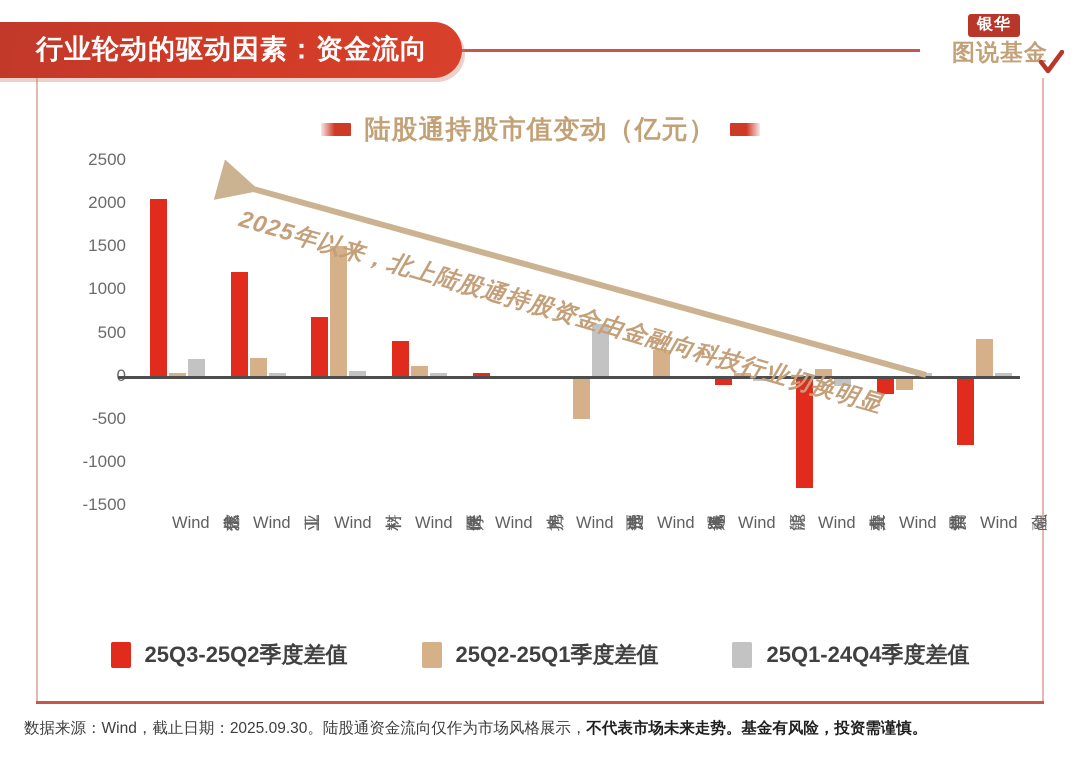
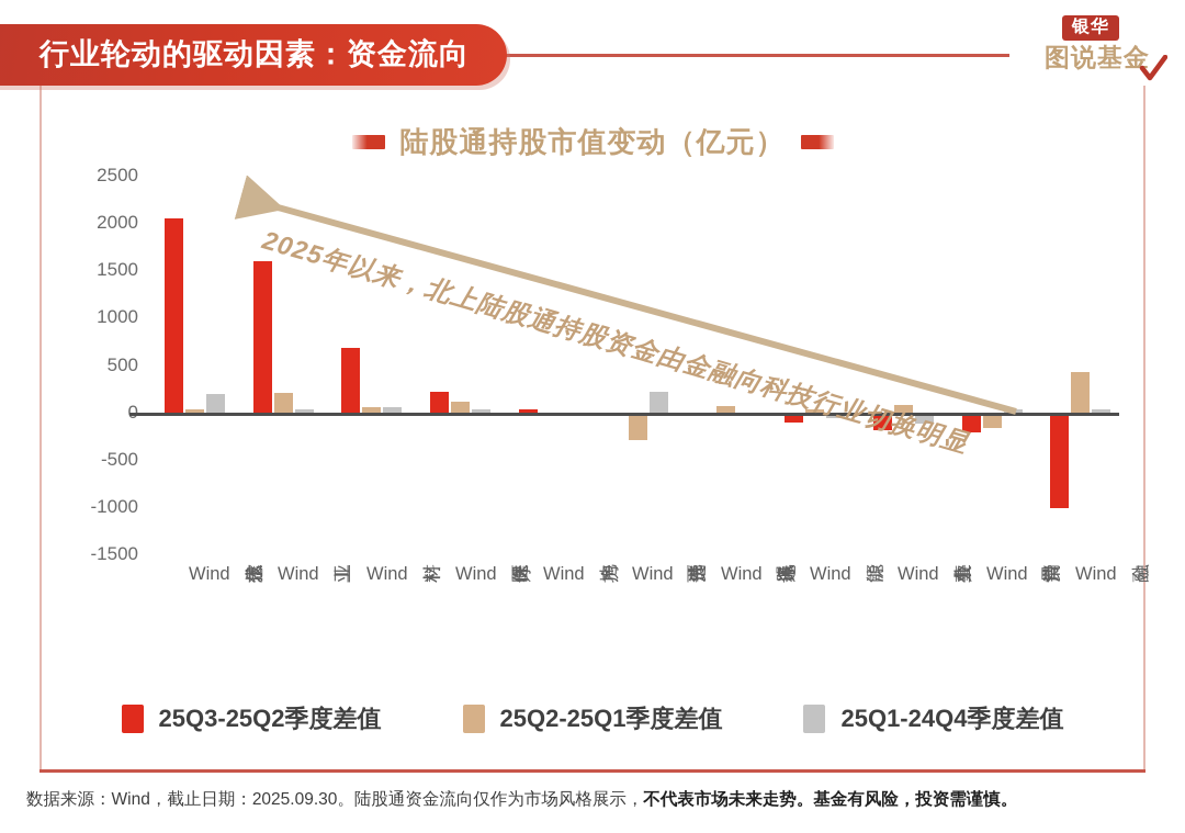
25Q3-25Q2季度差值/Wind工业: 1200 -> 1600
25Q2-25Q1季度差值/Wind材料: 1500 -> 100
25Q3-25Q2季度差值/Wind医疗保健: 400 -> 200
25Q2-25Q1季度差值/Wind可选消费: -500 -> -300
25Q1-24Q4季度差值/Wind可选消费: 600 -> 200
25Q2-25Q1季度差值/Wind通讯服务: 300 -> 100
25Q3-25Q2季度差值/Wind公共事业: -1300 -> -200
25Q3-25Q2季度差值/Wind金融: -800 -> -1000
